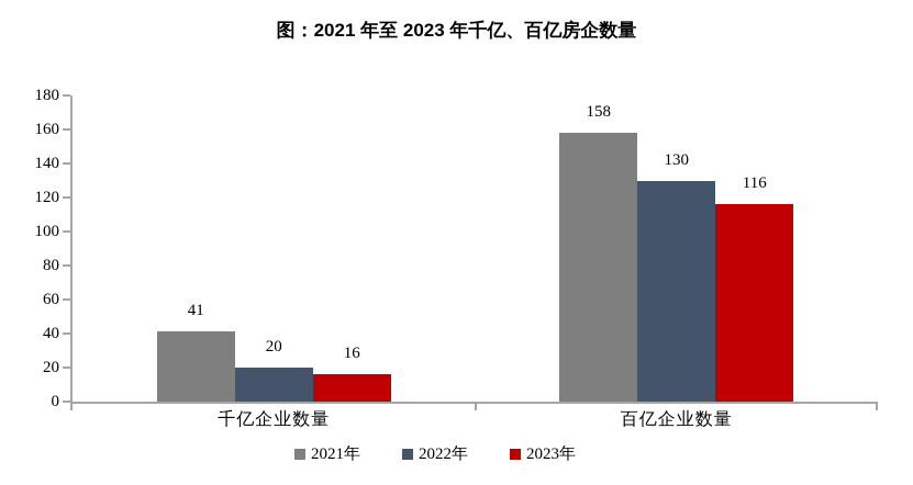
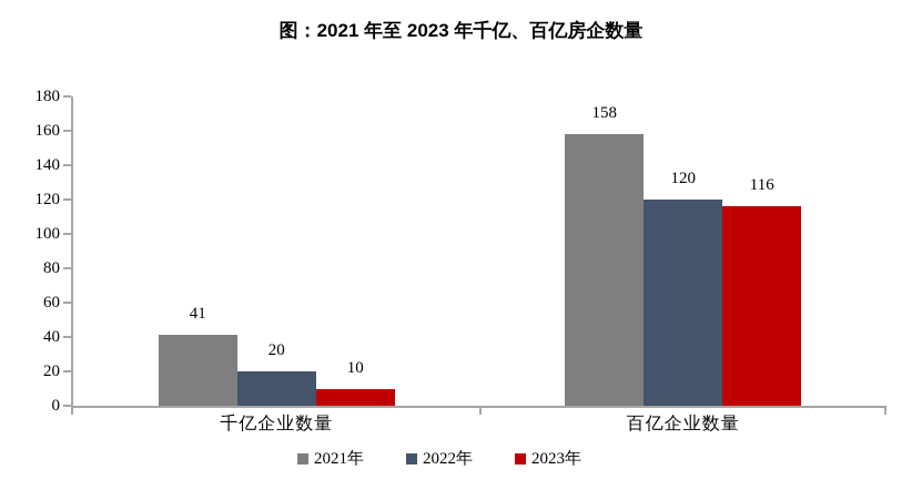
2023年/千亿企业数量: 16 -> 10
2022年/百亿企业数量: 130 -> 120
